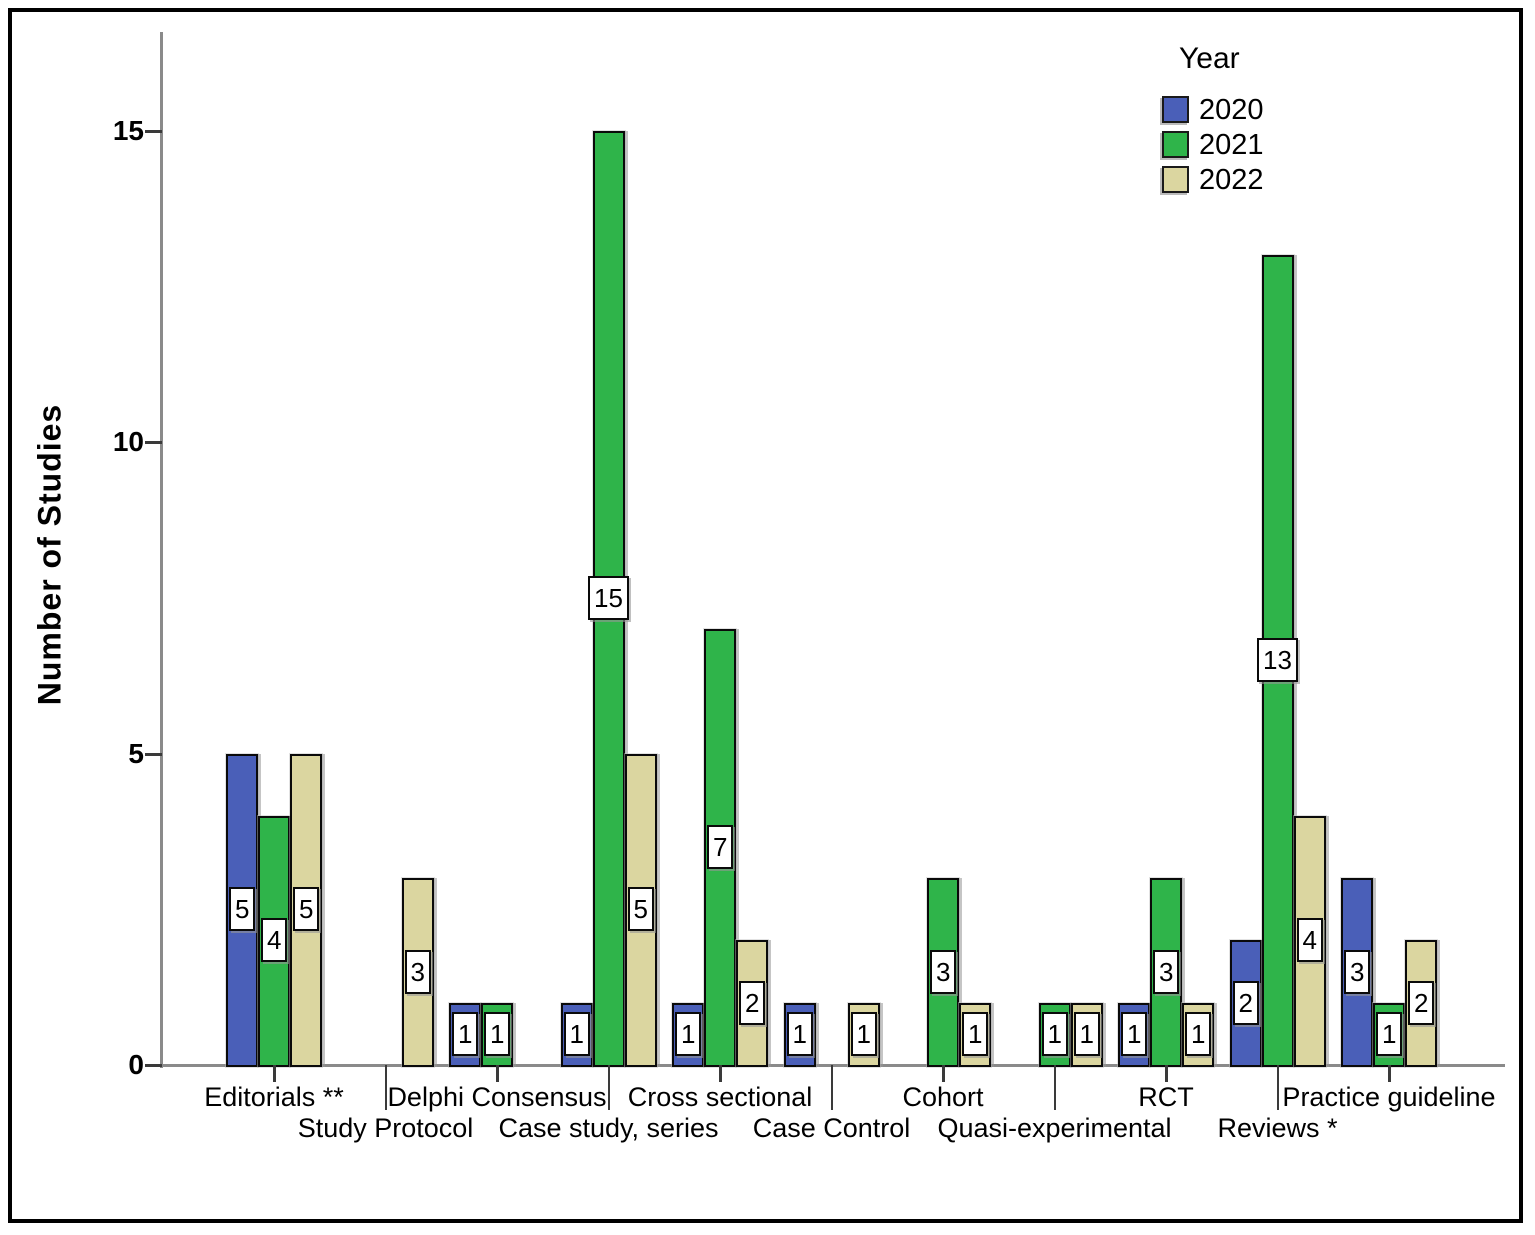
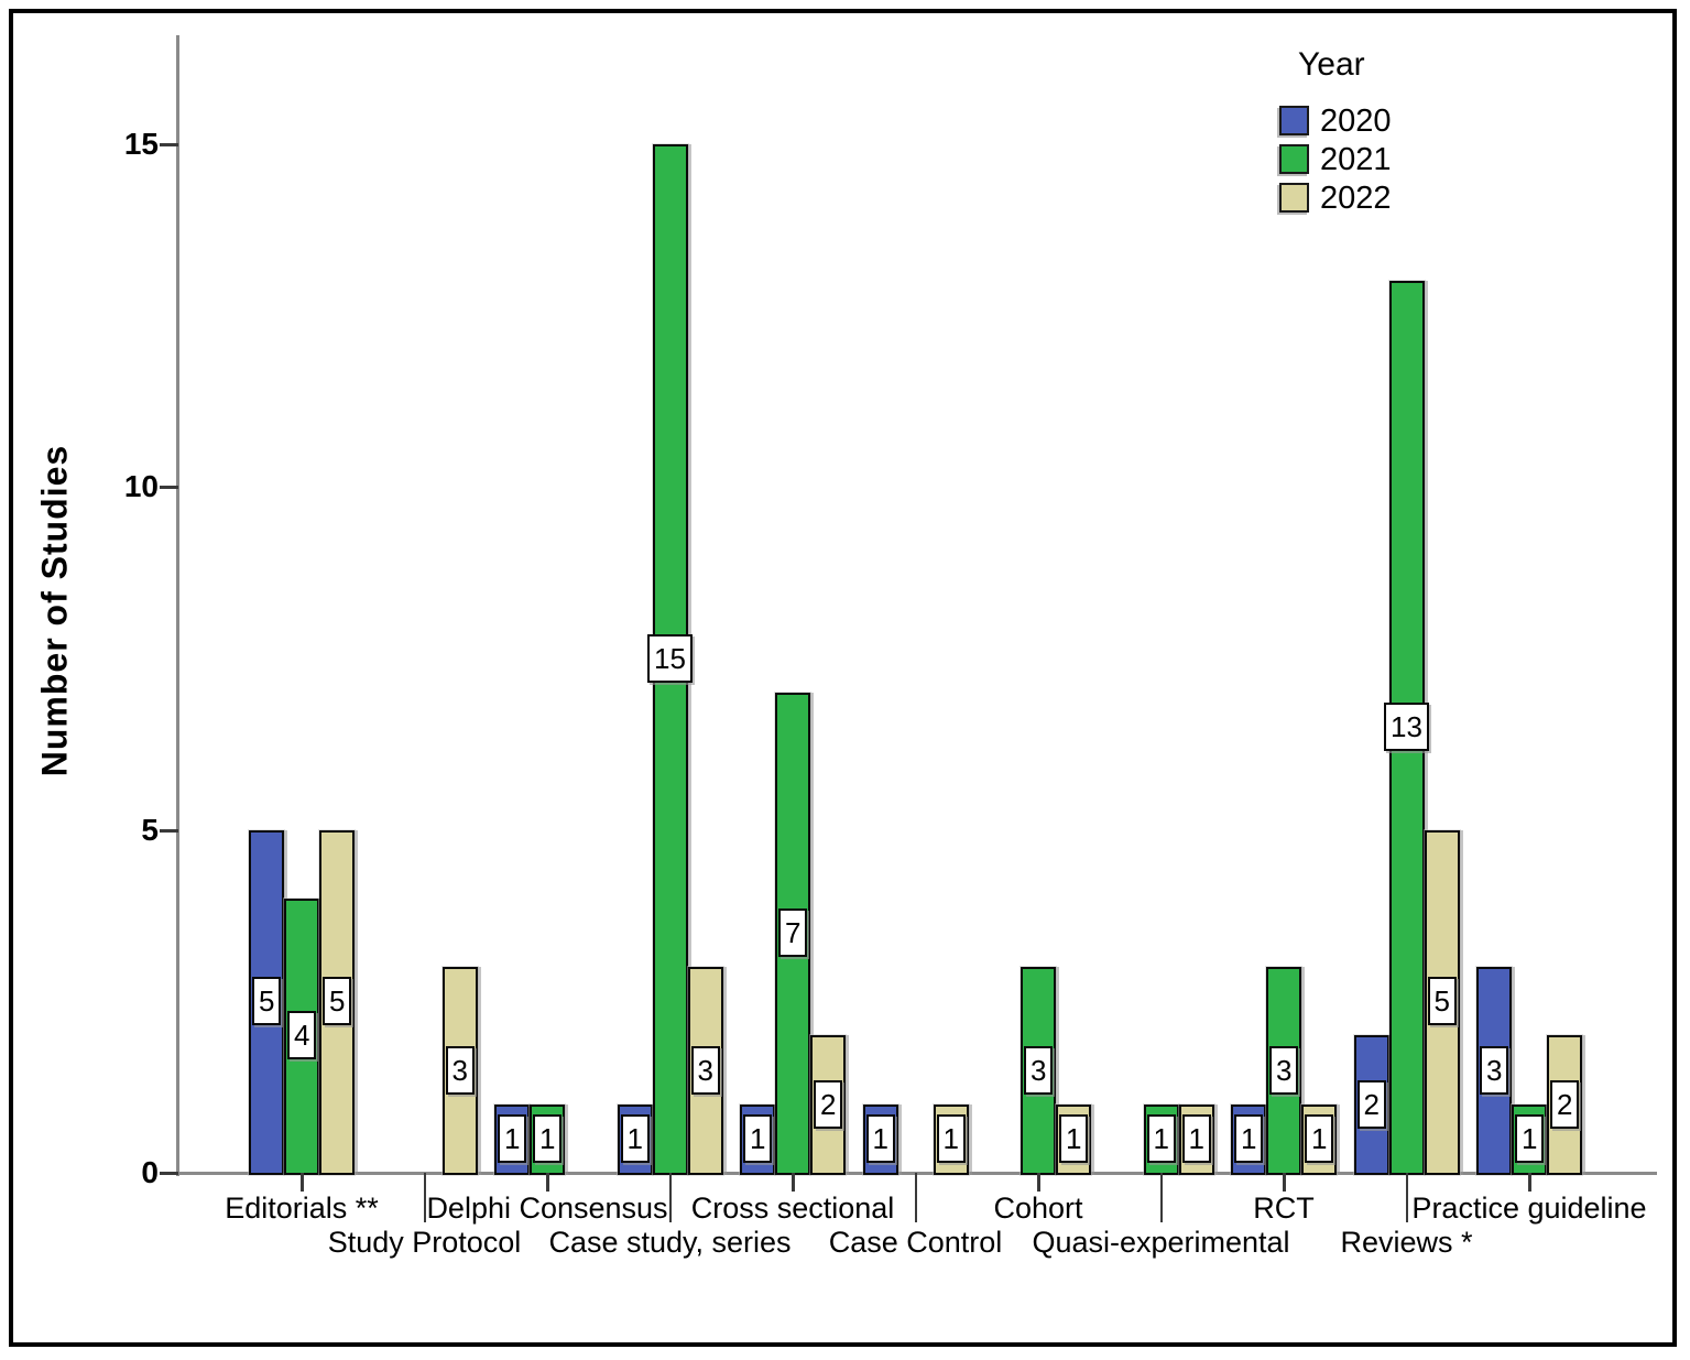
2022/Case study, series: 5 -> 3
2022/Reviews *: 4 -> 5
